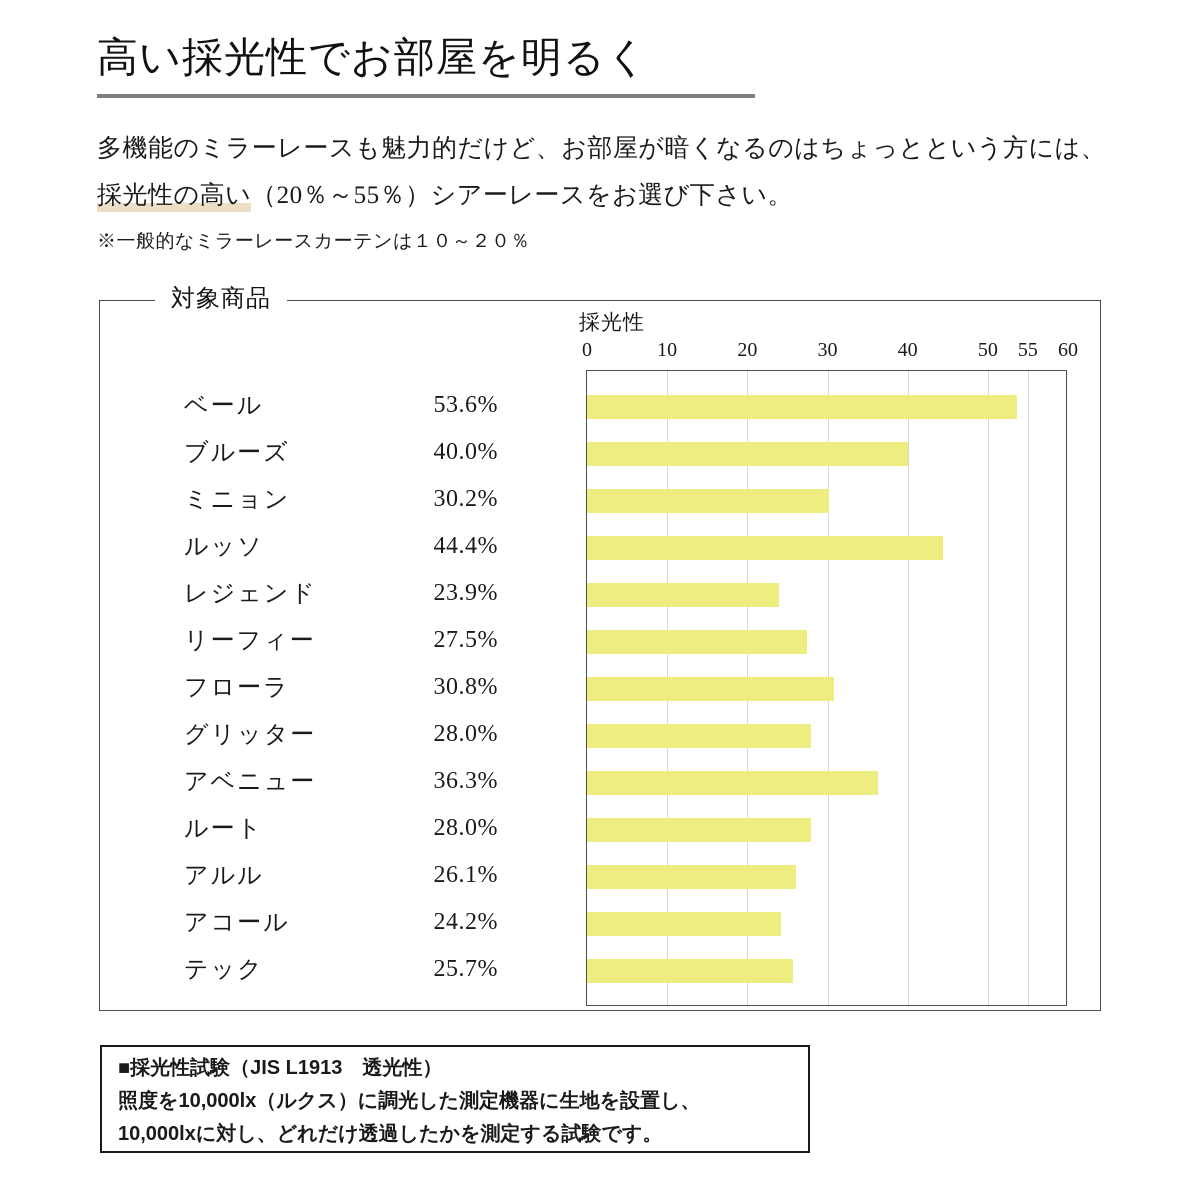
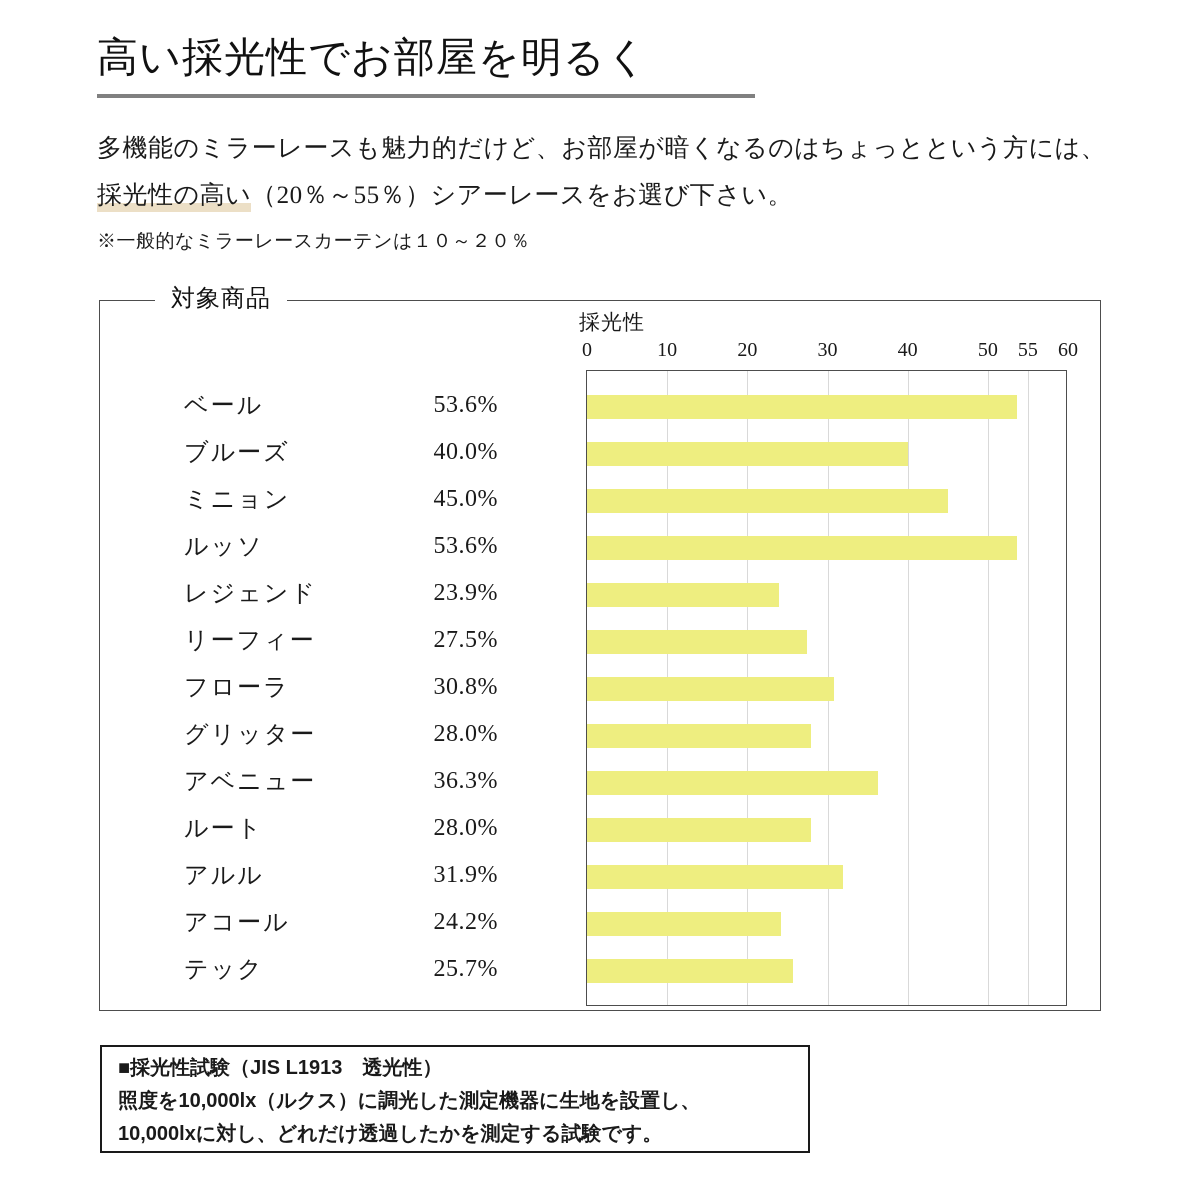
ミニョン: 30.2% -> 45.0%
ルッソ: 44.4% -> 53.6%
アルル: 26.1% -> 31.9%
